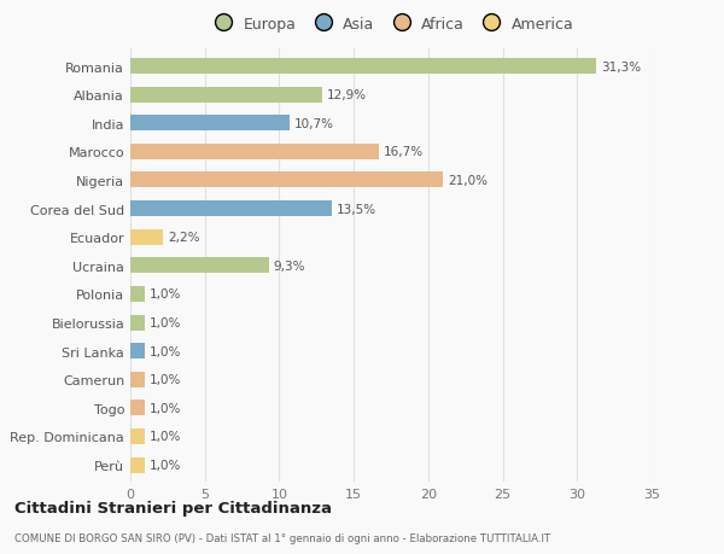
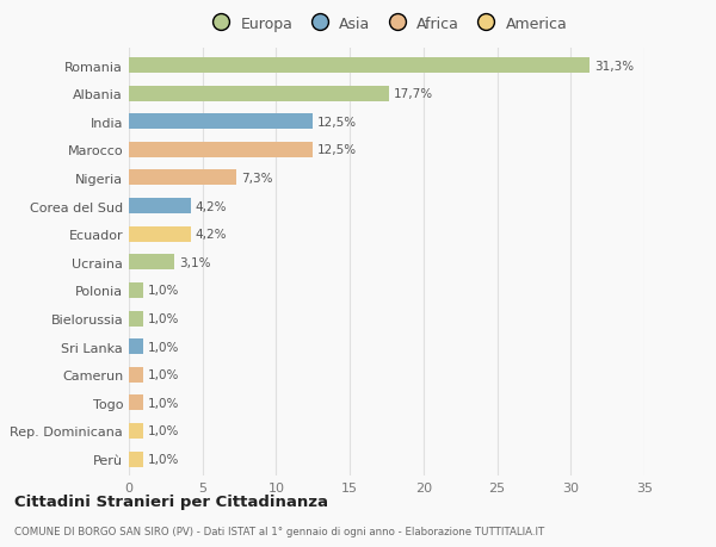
Albania: 12,9% -> 17,7%
India: 10,7% -> 12,5%
Marocco: 16,7% -> 12,5%
Nigeria: 21,0% -> 7,3%
Corea del Sud: 13,5% -> 4,2%
Ecuador: 2,2% -> 4,2%
Ucraina: 9,3% -> 3,1%
